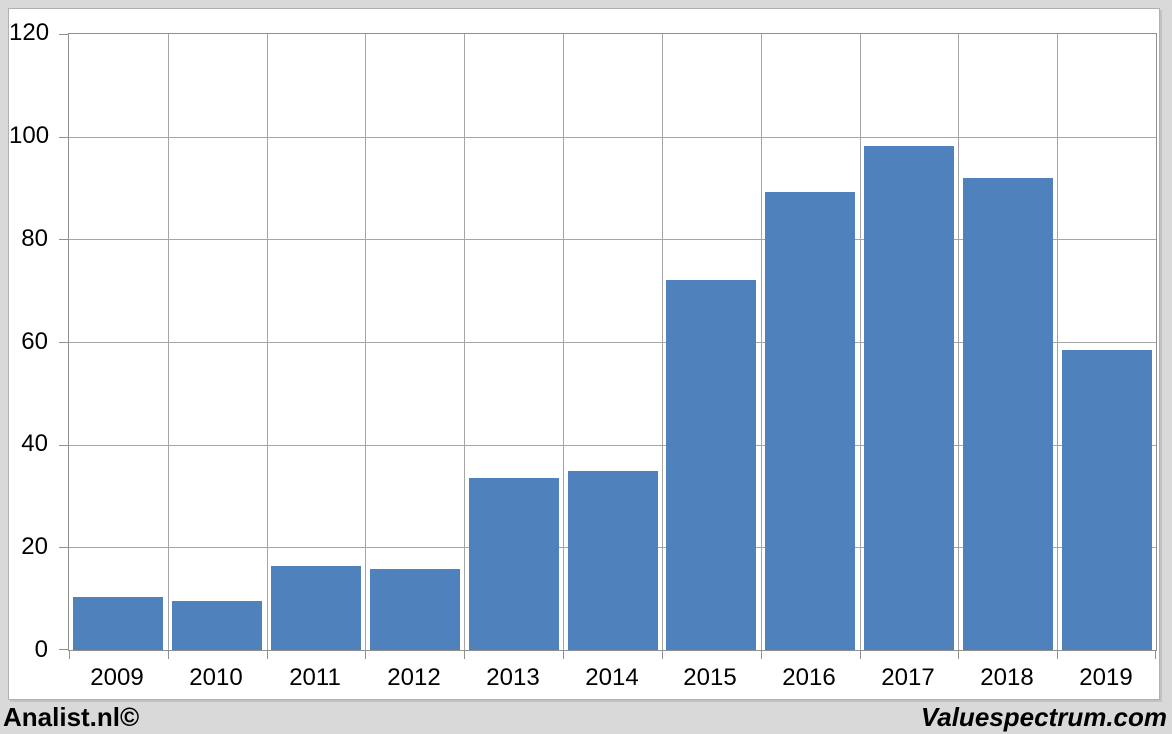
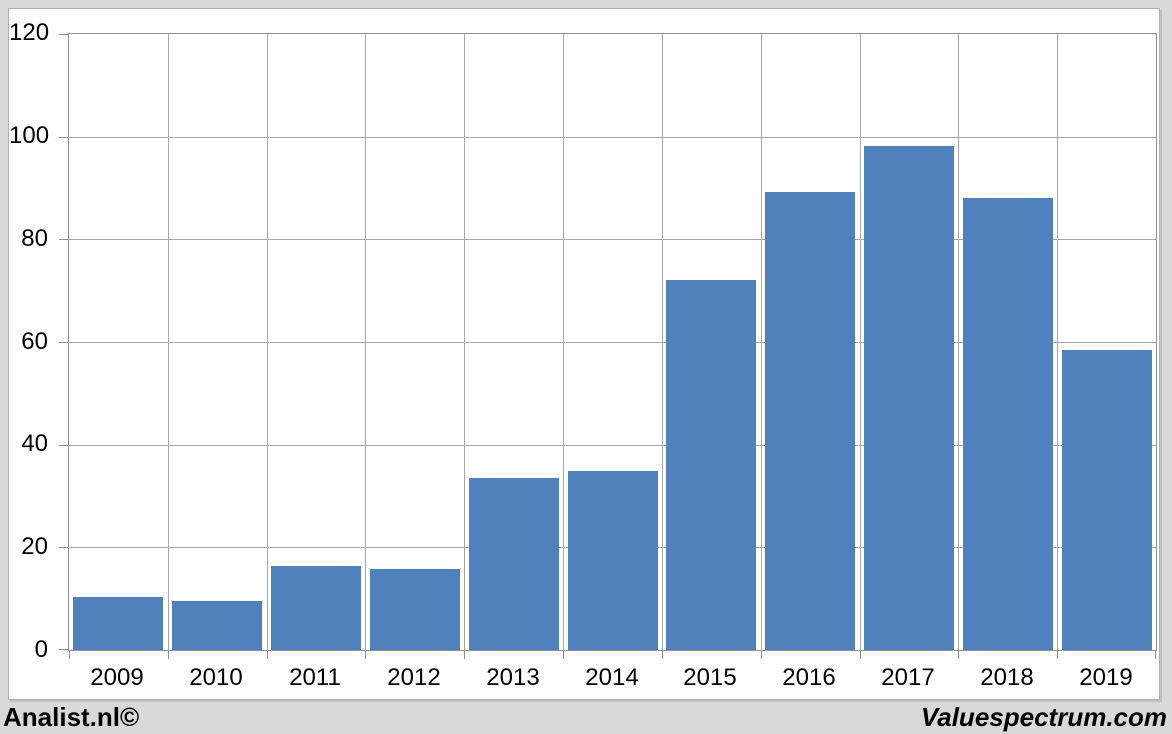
2018: 92 -> 88
